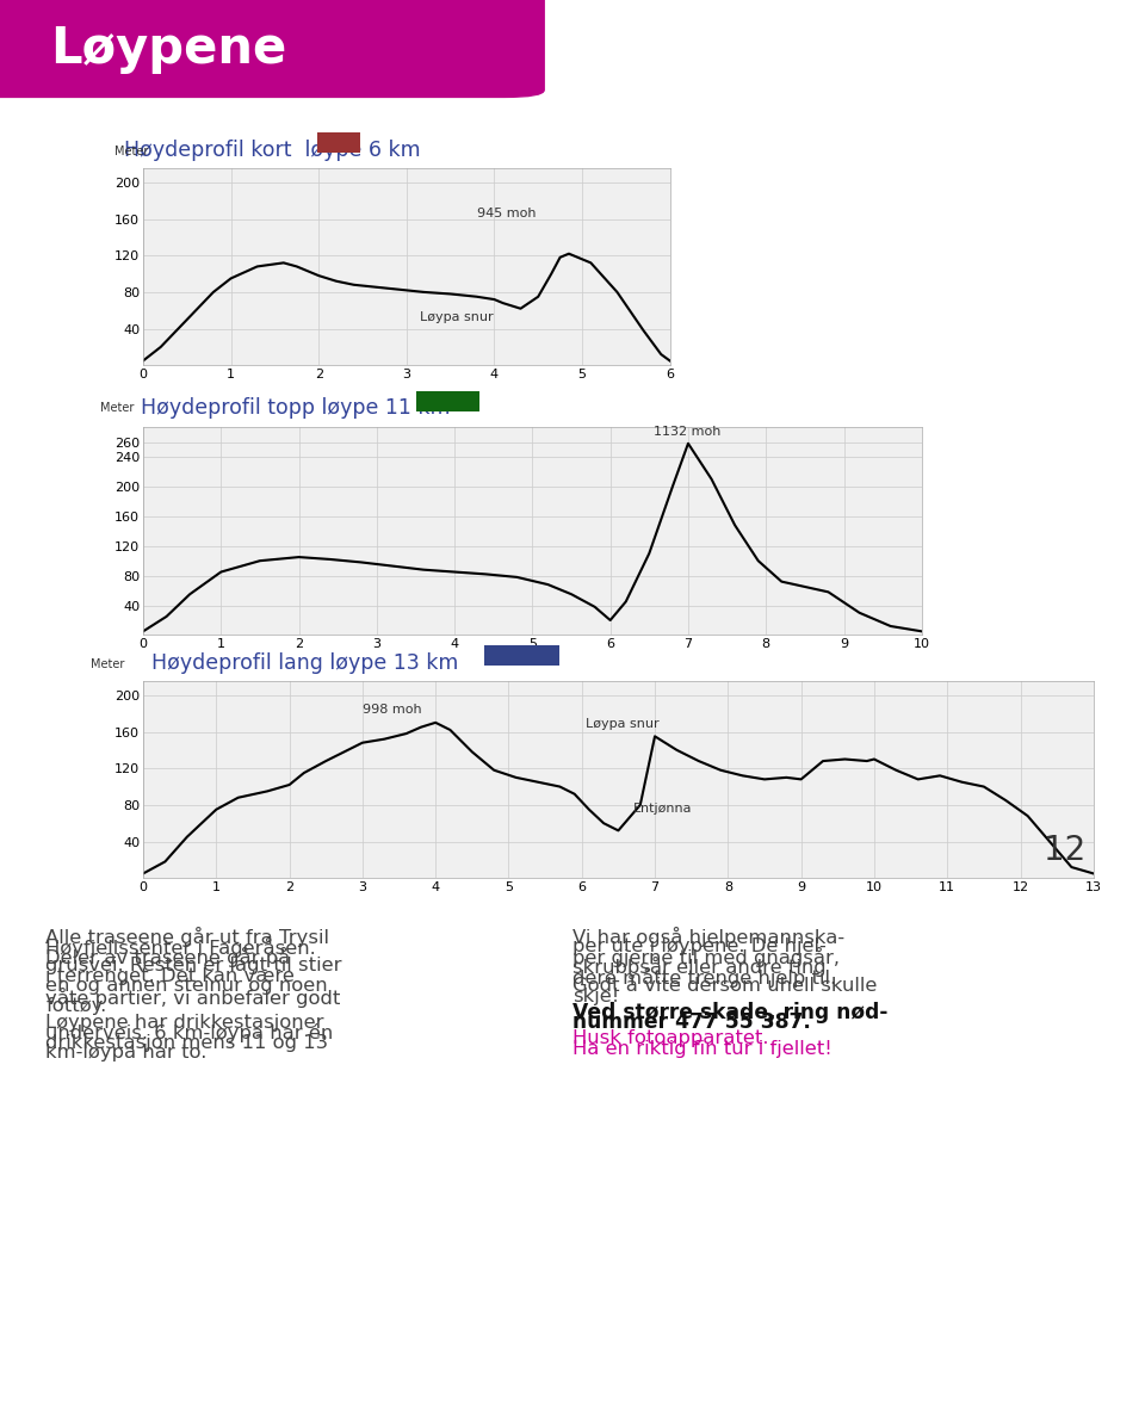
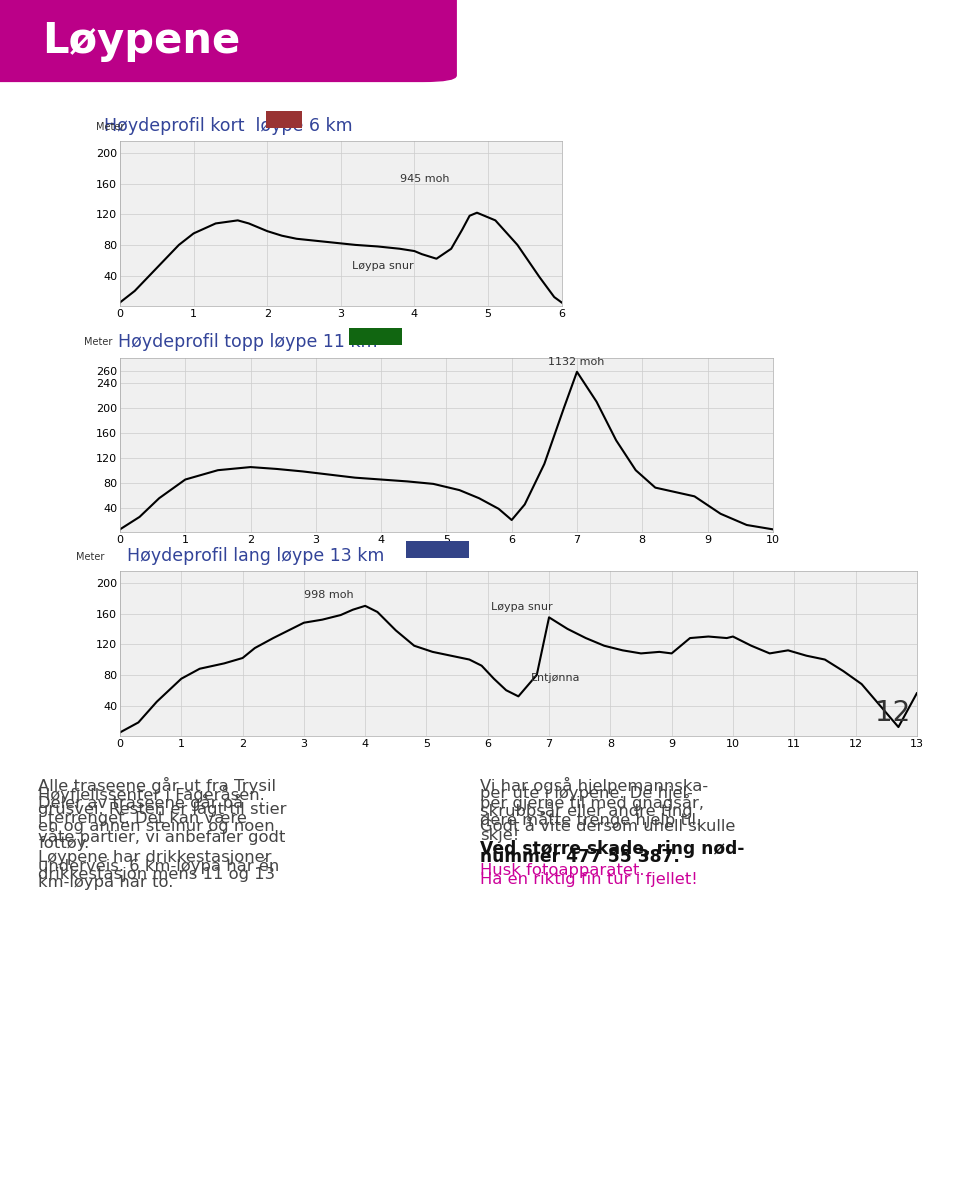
13: 5 -> 56
